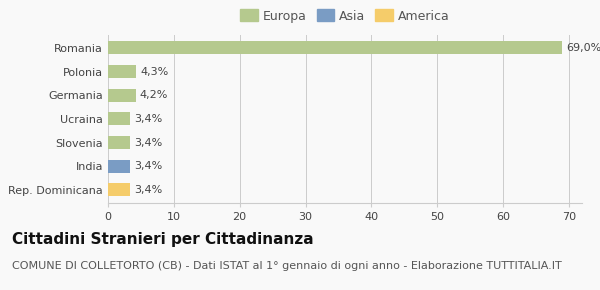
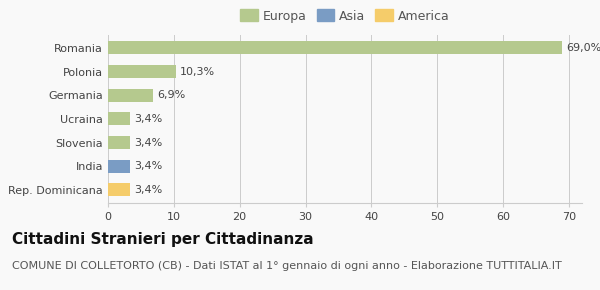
Polonia: 4,3% -> 10,3%
Germania: 4,2% -> 6,9%
